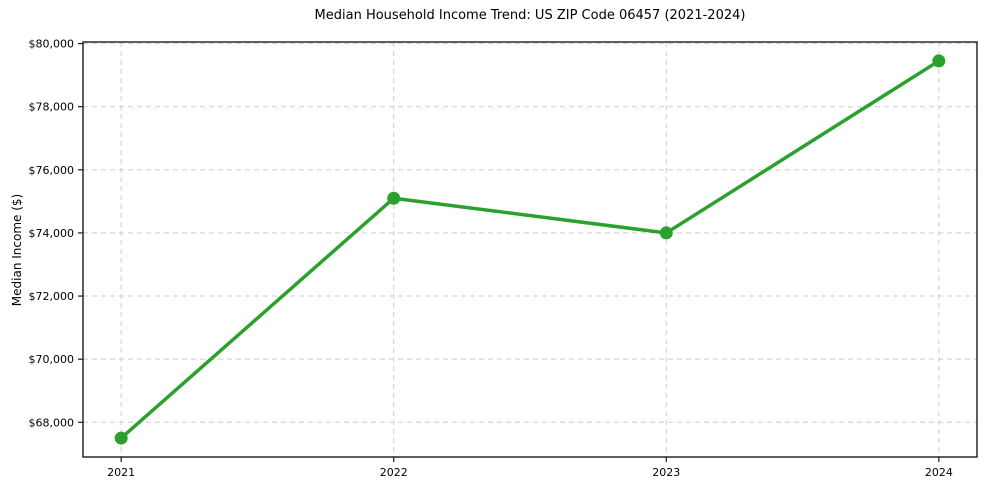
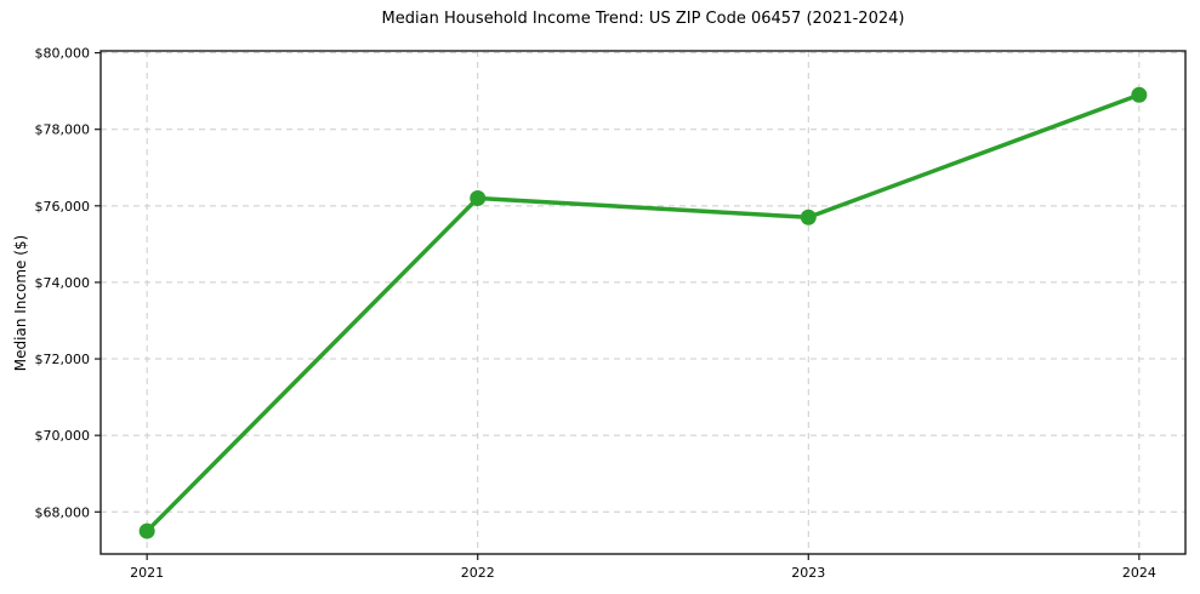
2022: $75100 -> $76200
2023: $74000 -> $75700
2024: $79400 -> $78900
